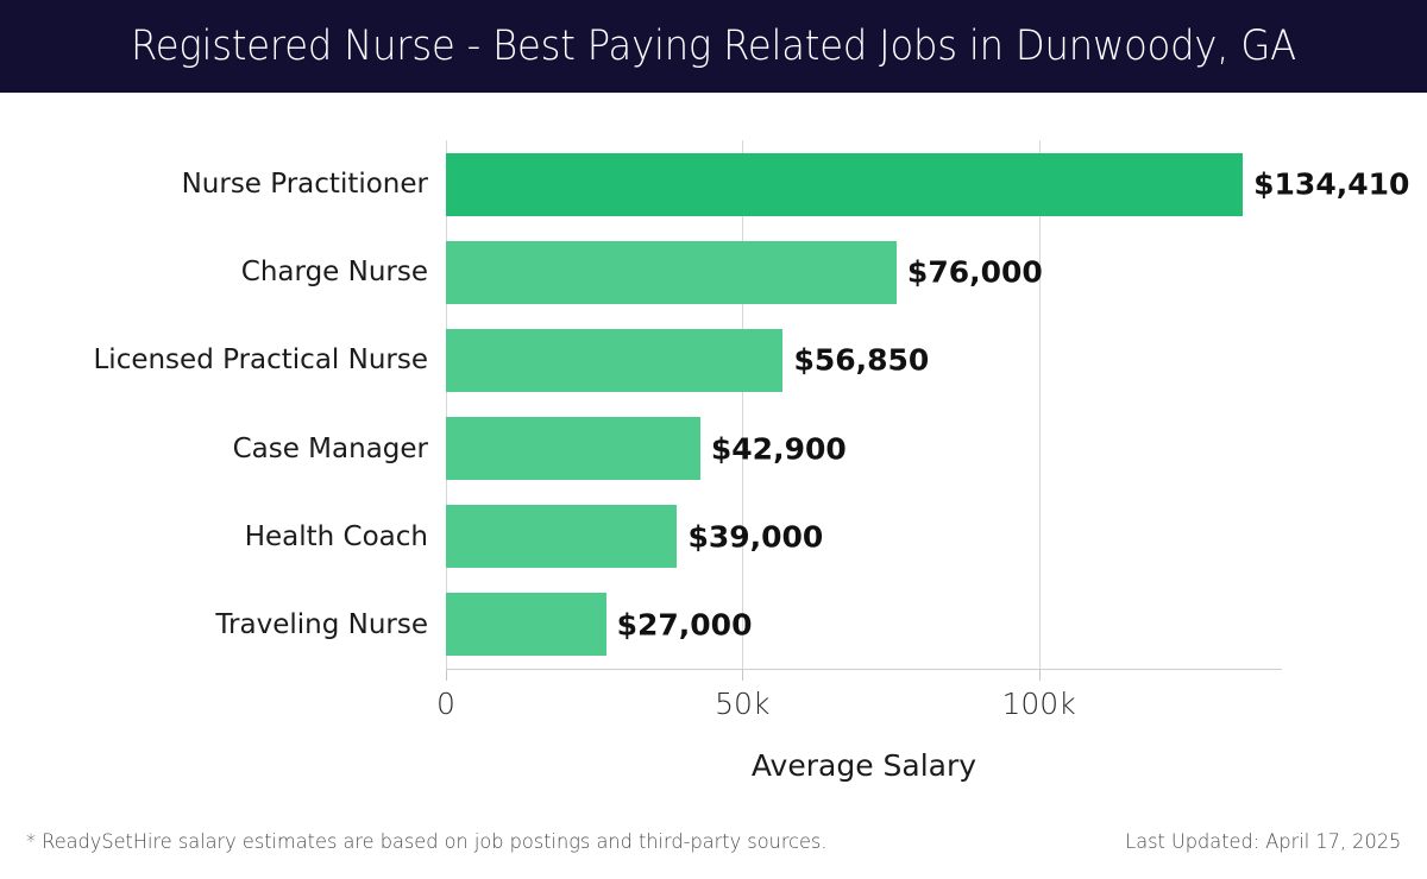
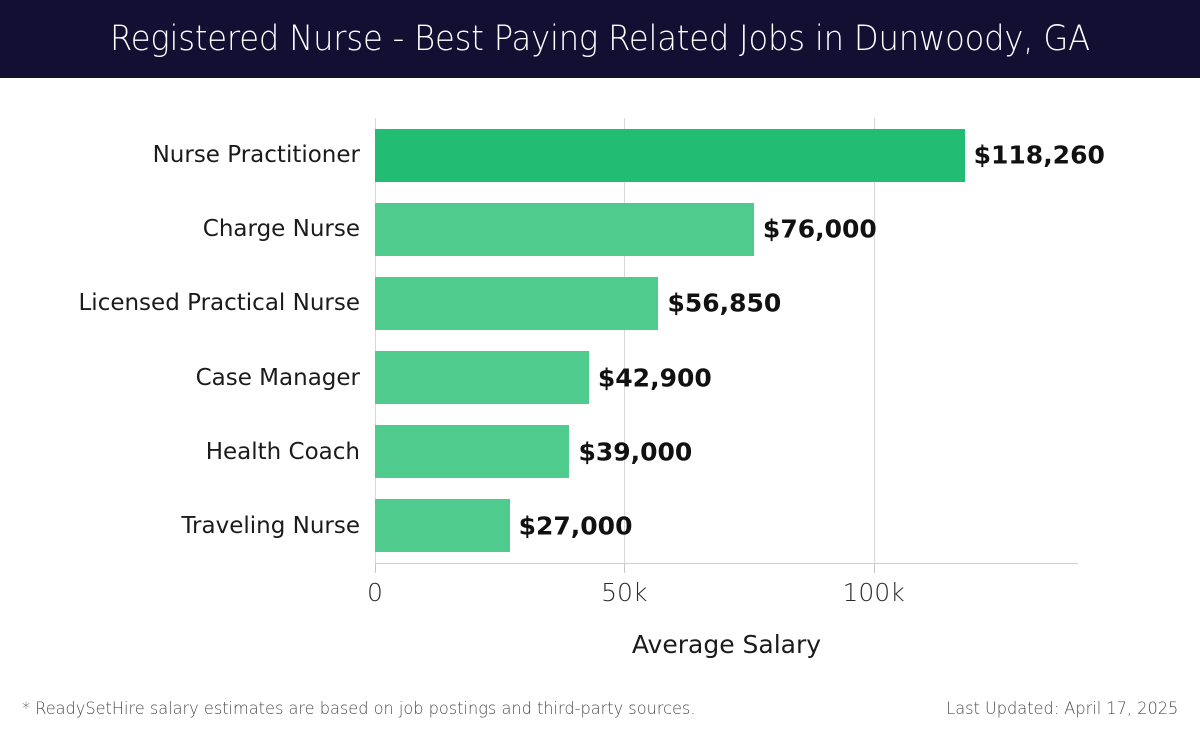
Nurse Practitioner: $134,410 -> $118,260
